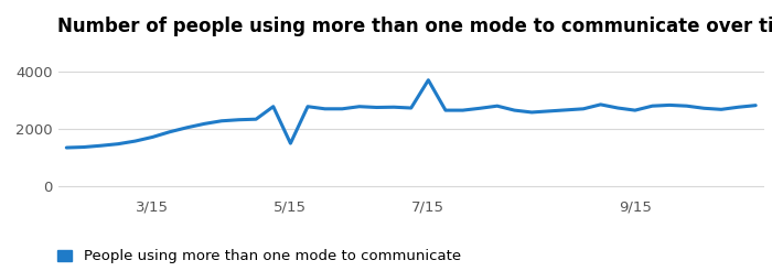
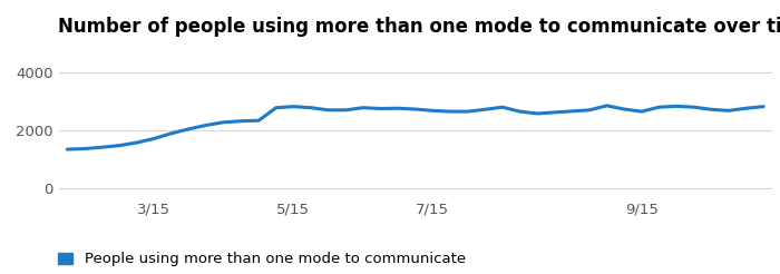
5/15: 1500 -> 2820
7/15: 3700 -> 2680
